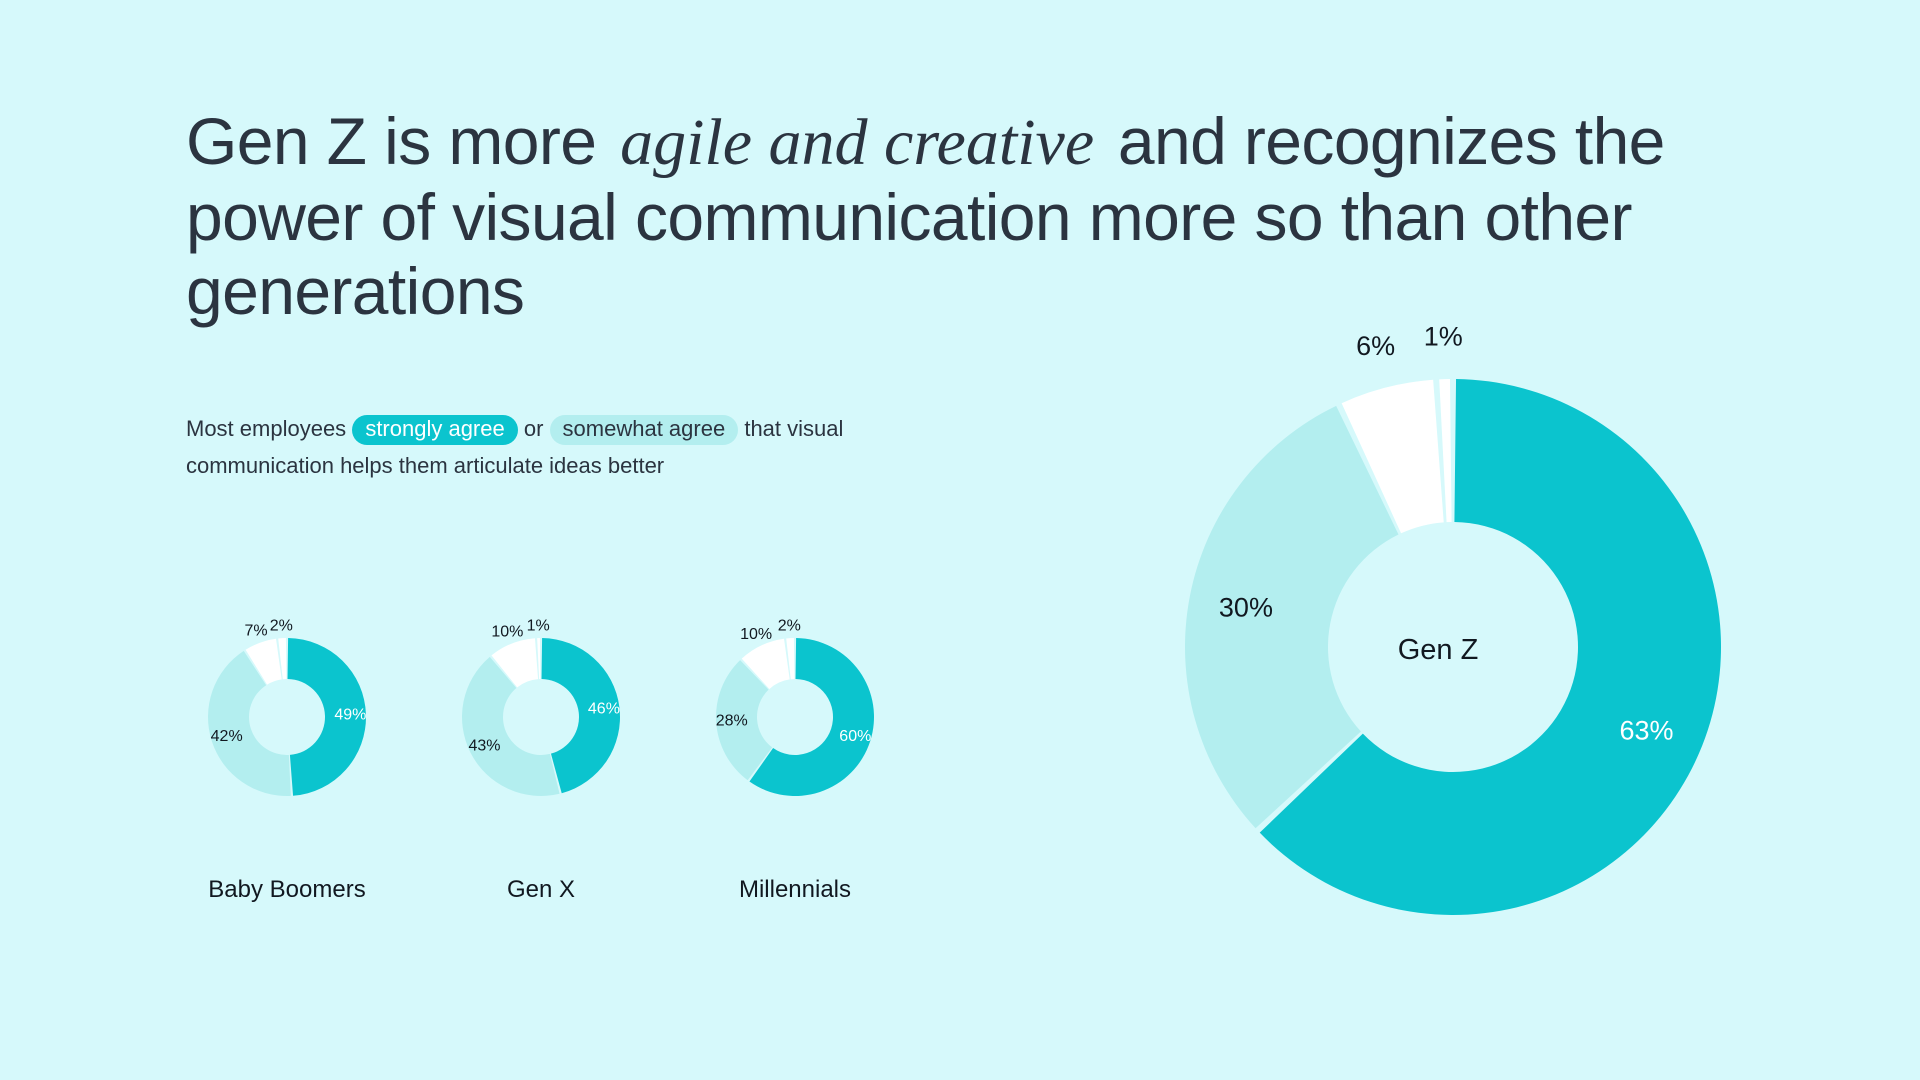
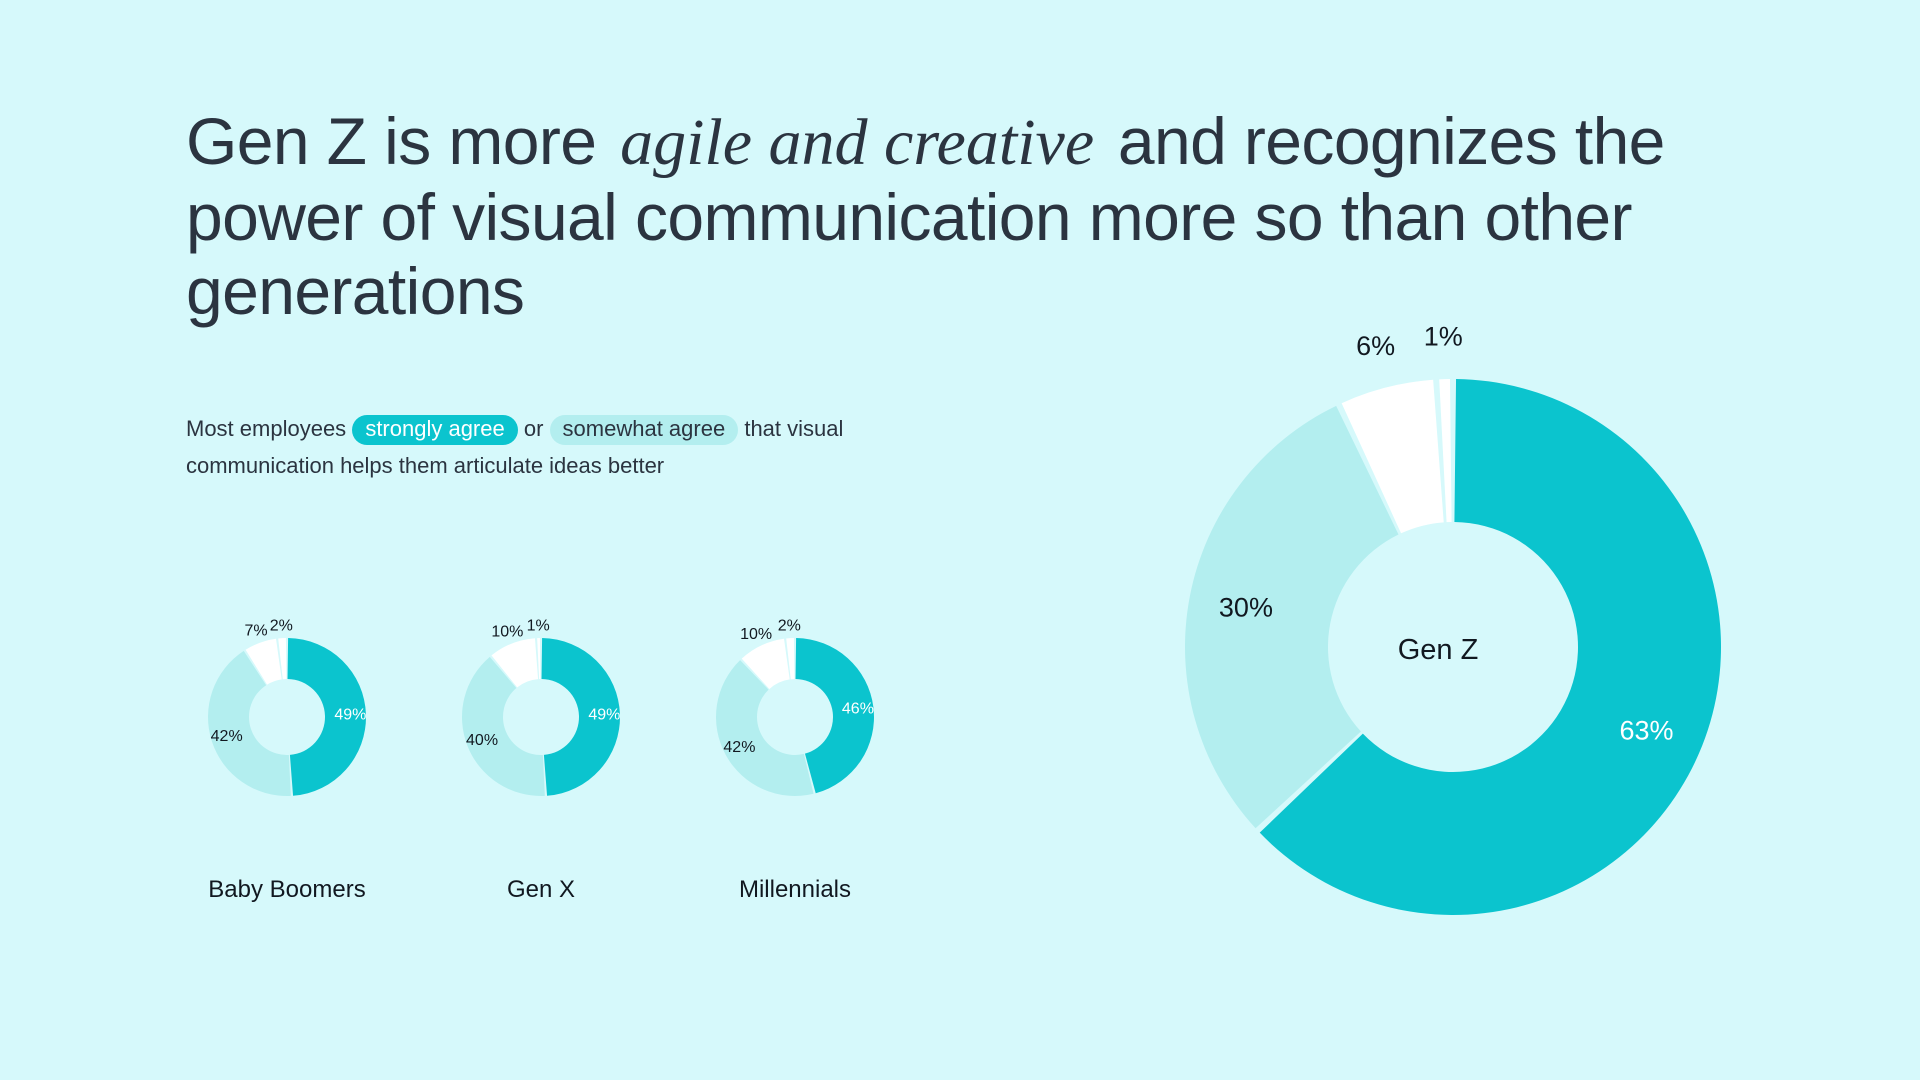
Gen X/strongly agree: 46% -> 49%
Gen X/somewhat agree: 43% -> 40%
Millennials/strongly agree: 60% -> 46%
Millennials/somewhat agree: 28% -> 42%
